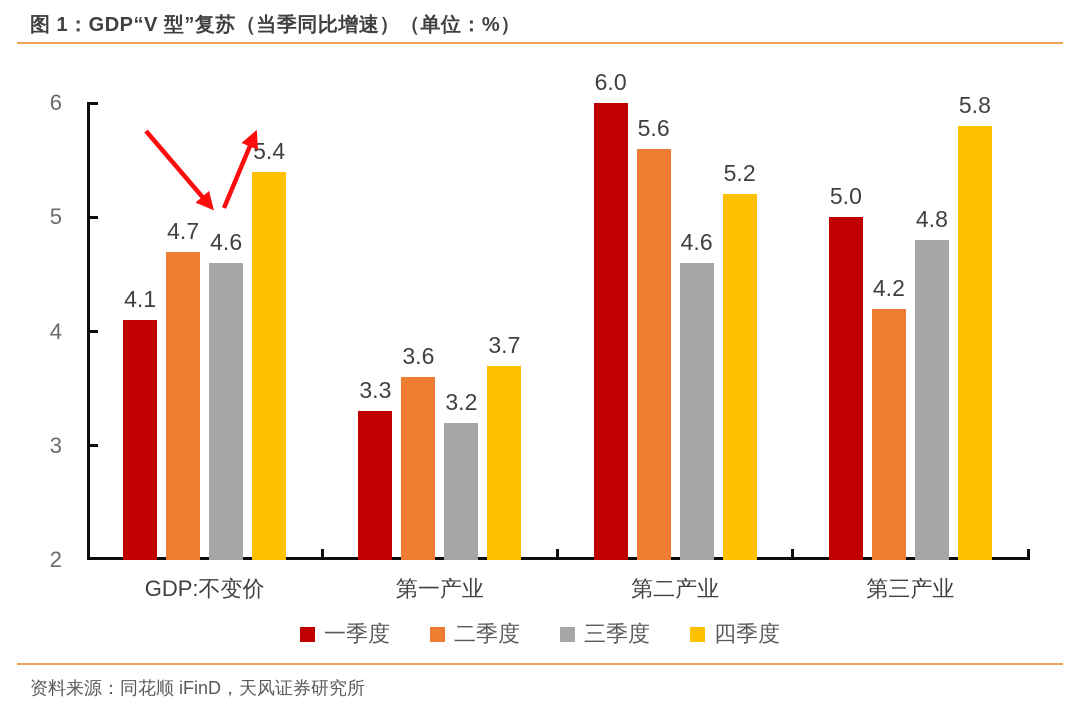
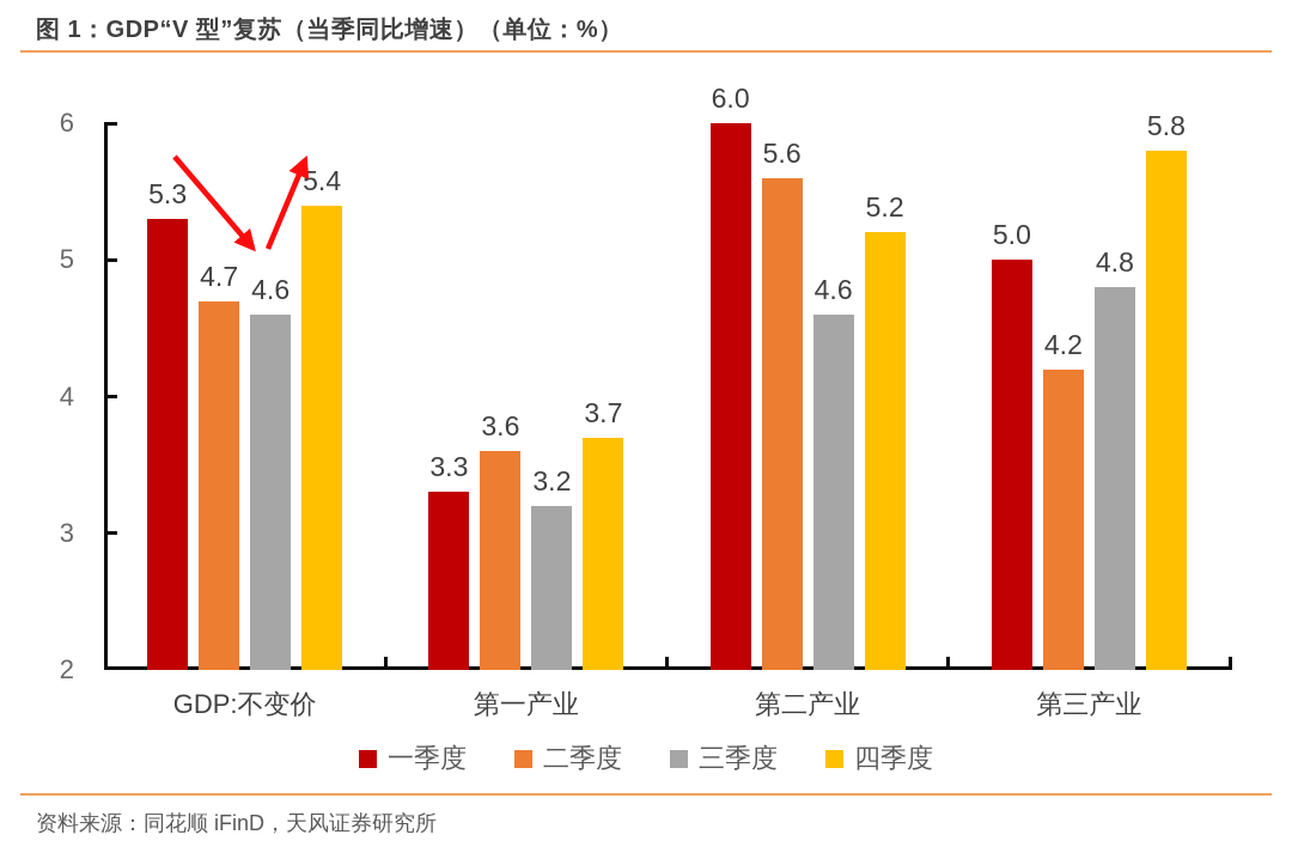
一季度/GDP:不变价: 4.1 -> 5.3
